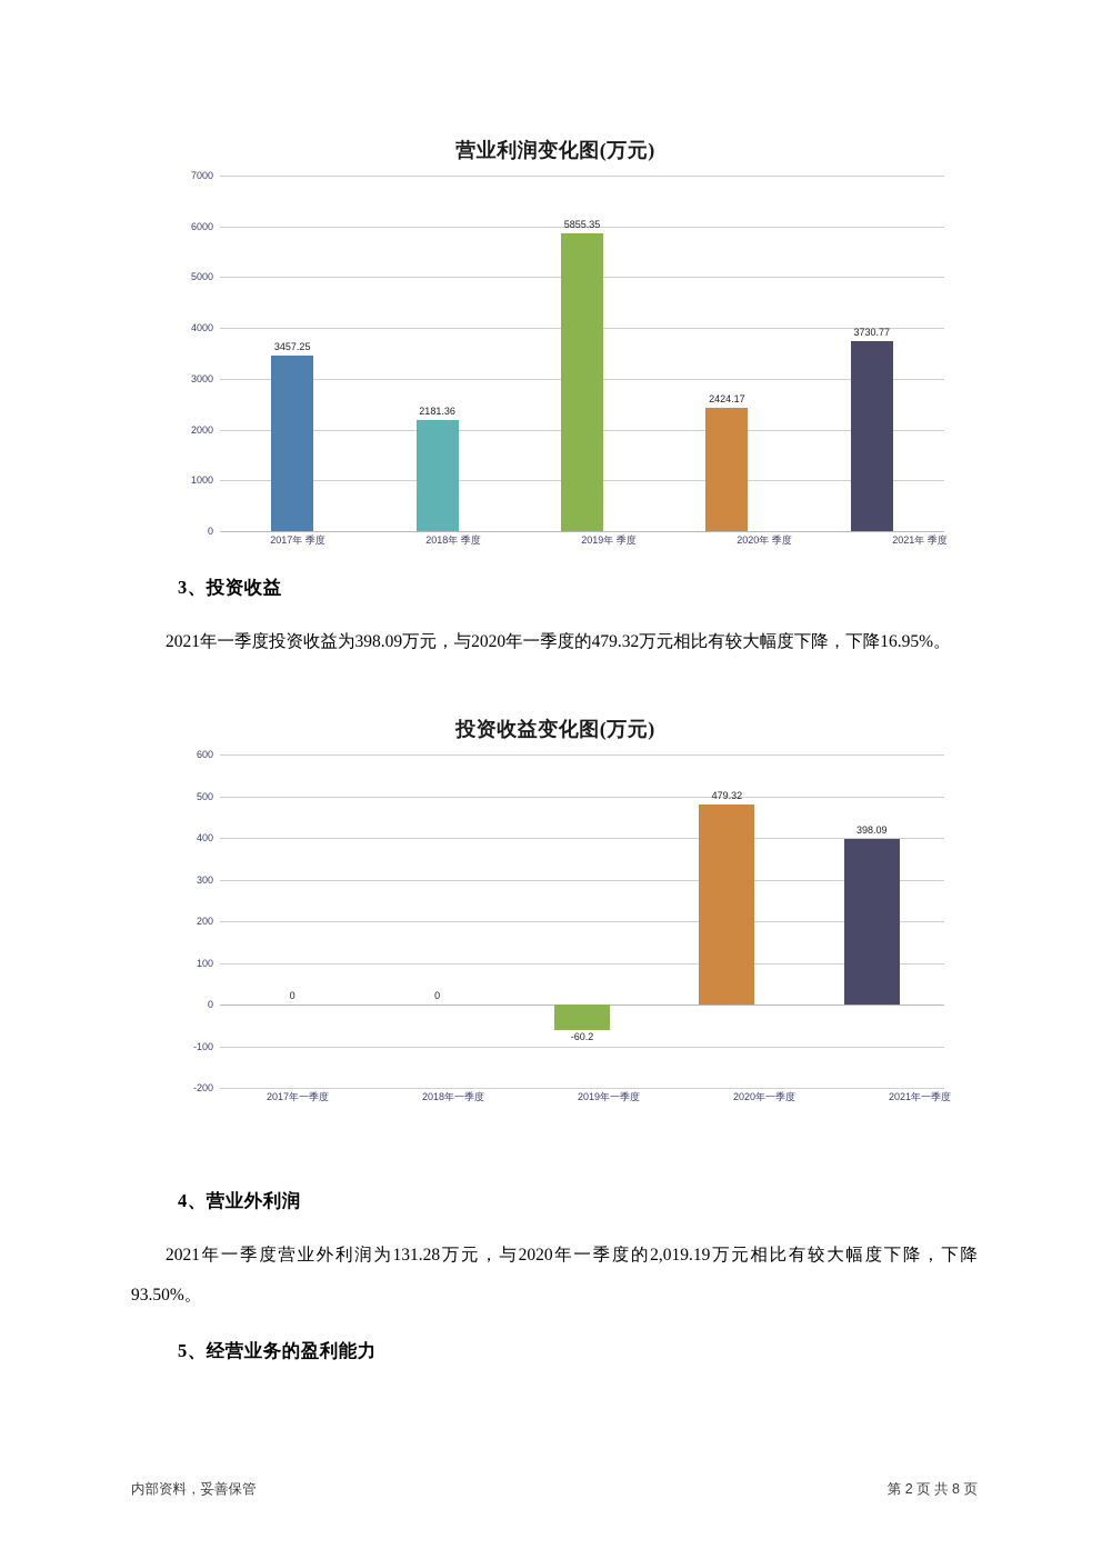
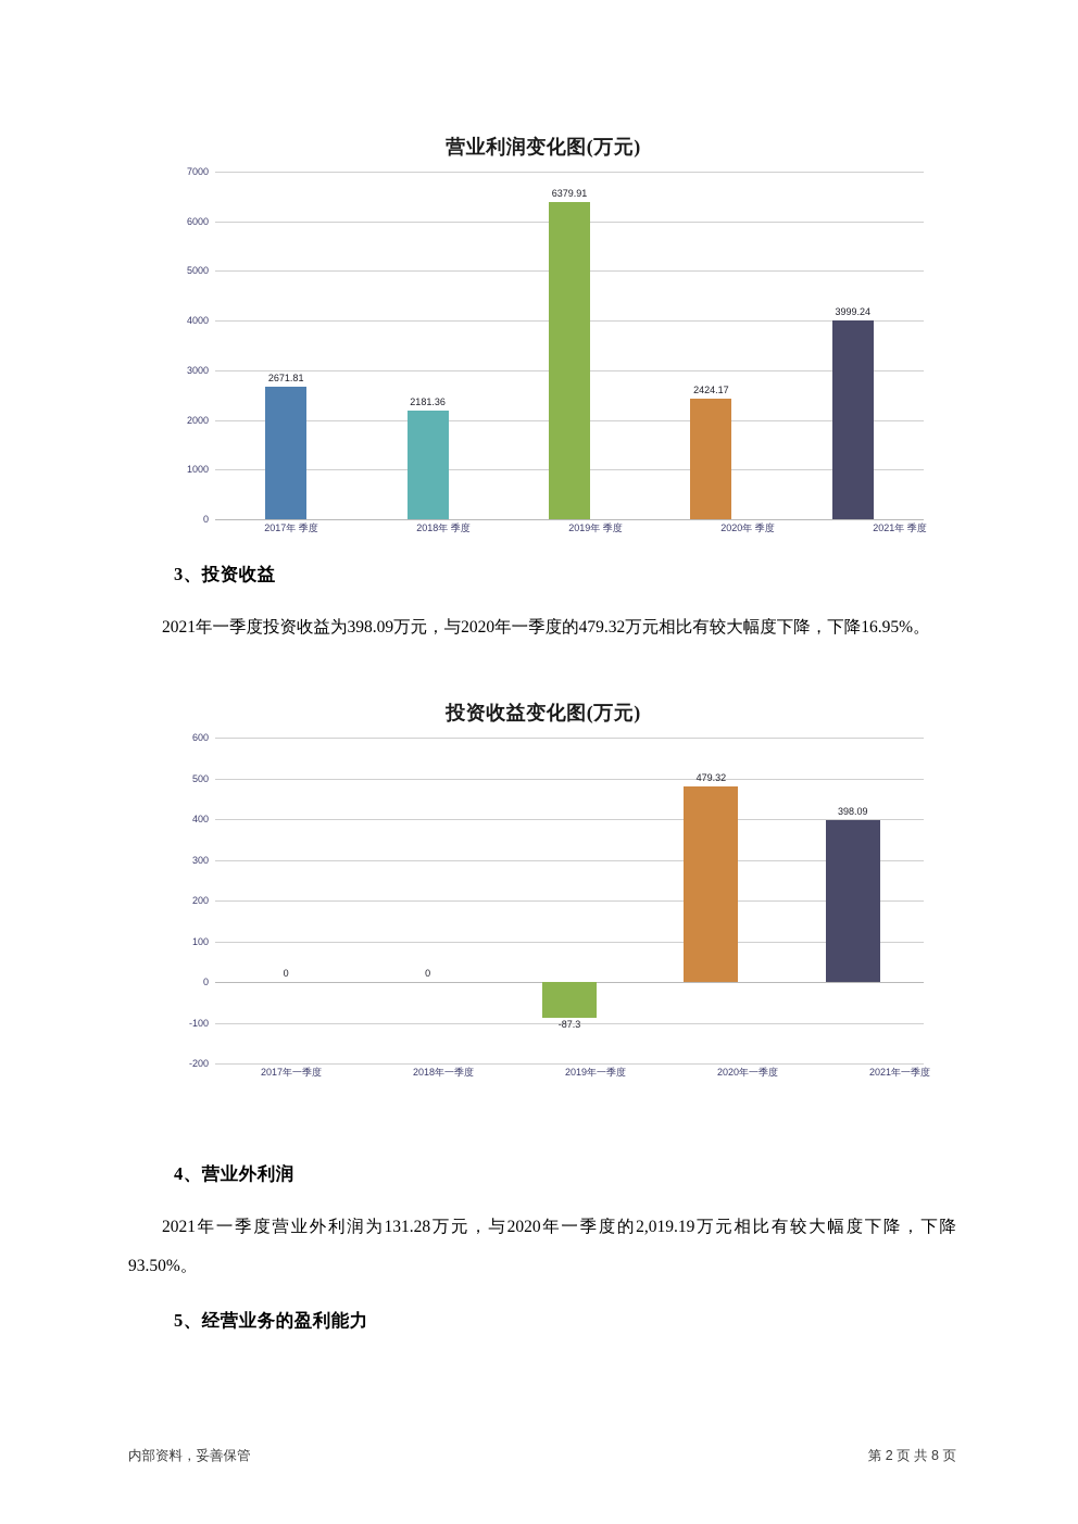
营业利润变化图(万元)/2017年 季度: 3457.25 -> 2671.81
营业利润变化图(万元)/2019年 季度: 5855.35 -> 6379.91
营业利润变化图(万元)/2021年 季度: 3730.77 -> 3999.24
投资收益变化图(万元)/2019年一季度: -60.2 -> -87.3
